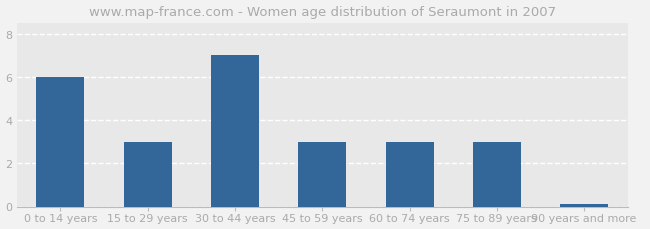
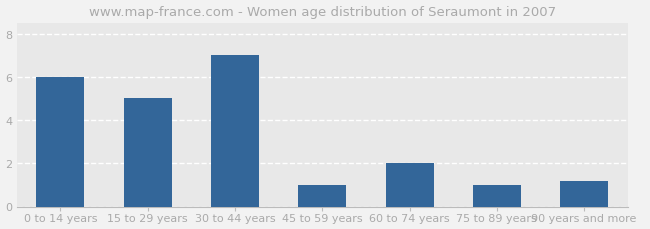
15 to 29 years: 3.0 -> 5.0
45 to 59 years: 3.0 -> 1.0
60 to 74 years: 3.0 -> 2.0
75 to 89 years: 3.0 -> 1.0
90 years and more: 0.1 -> 1.2
